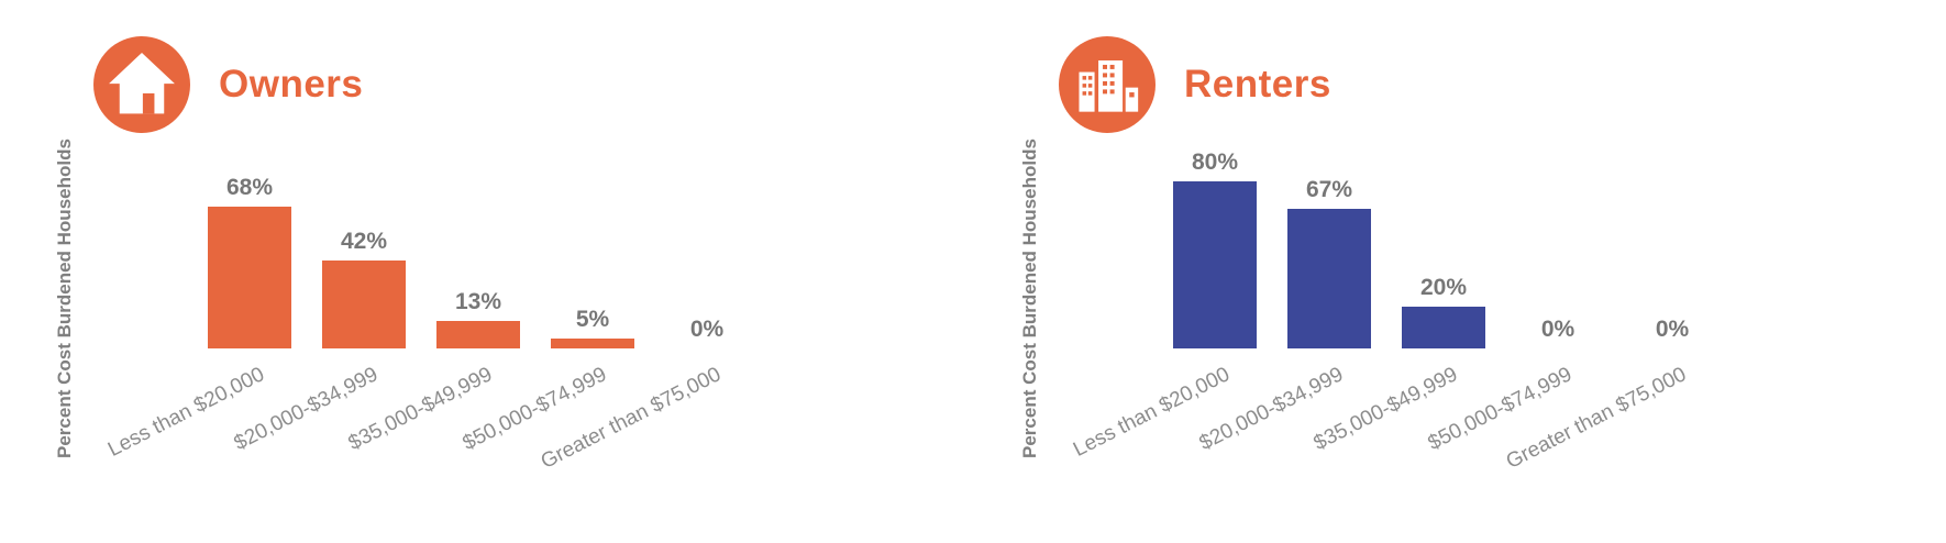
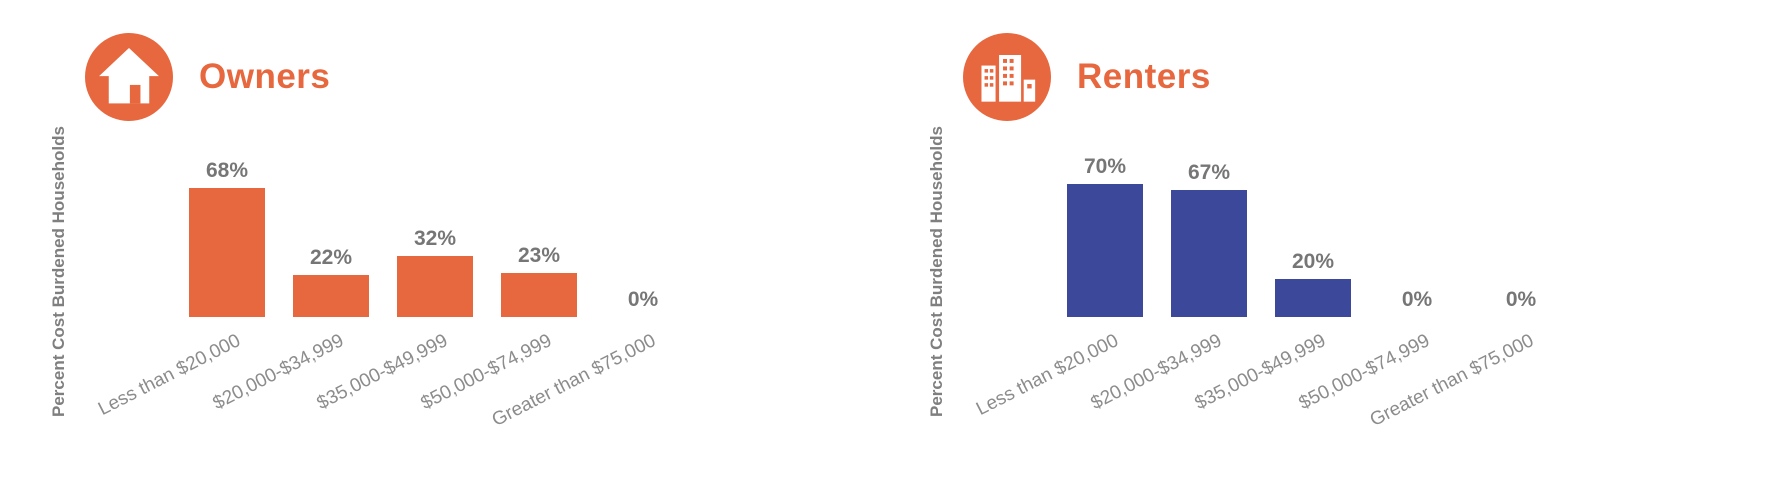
Owners/$20,000-$34,999: 42% -> 22%
Owners/$35,000-$49,999: 13% -> 32%
Owners/$50,000-$74,999: 5% -> 23%
Renters/Less than $20,000: 80% -> 70%
